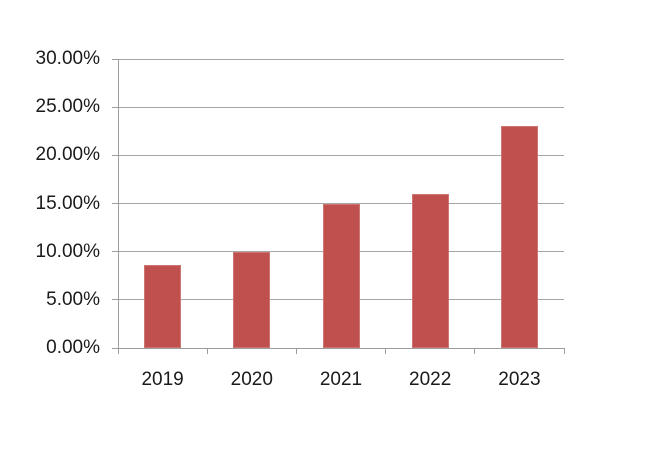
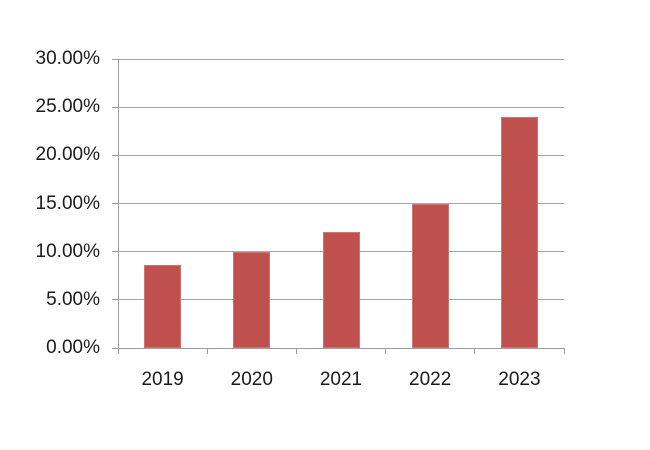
2021: 15% -> 12%
2022: 16% -> 15%
2023: 23% -> 24%
